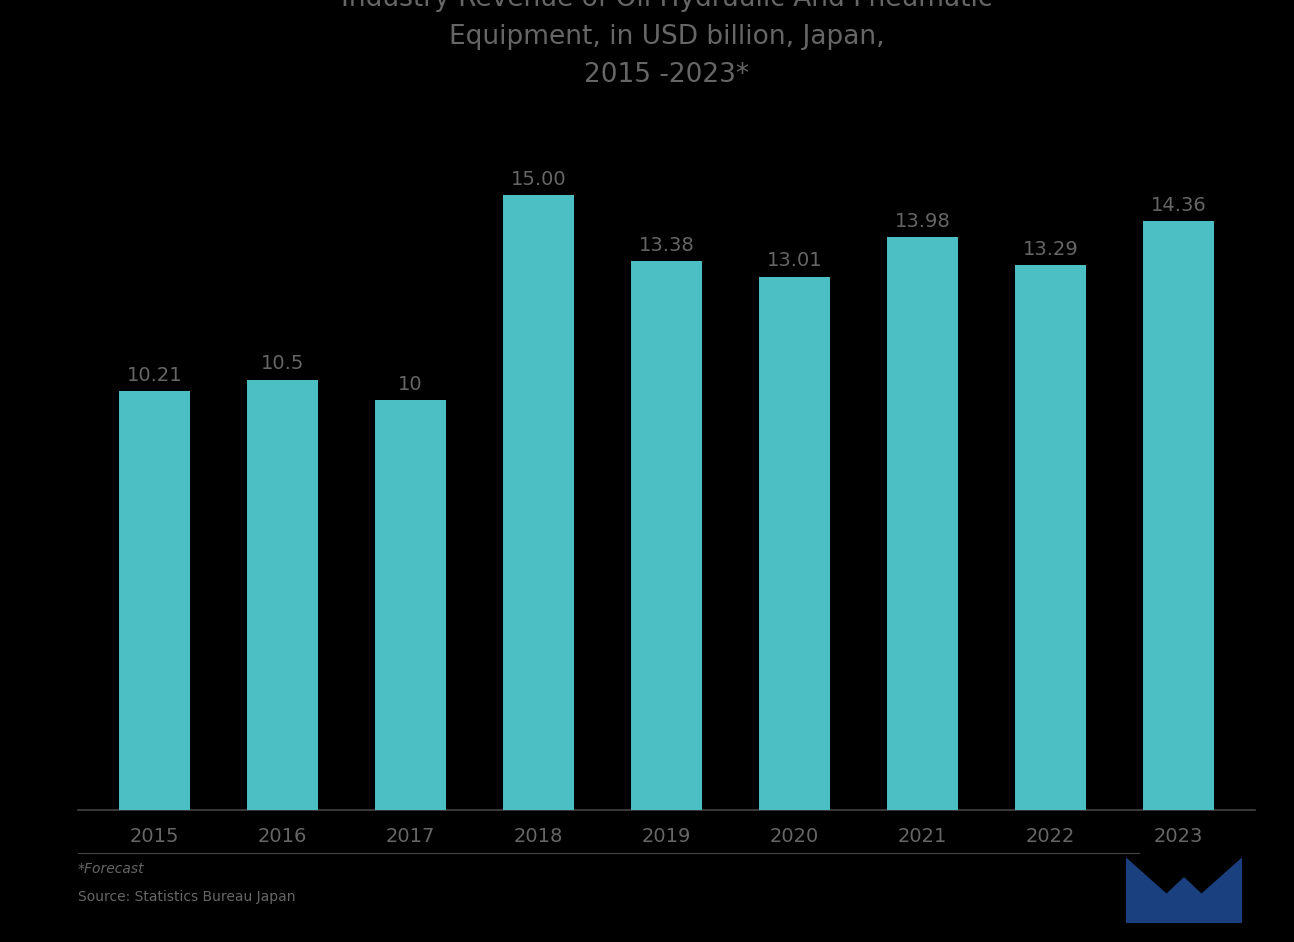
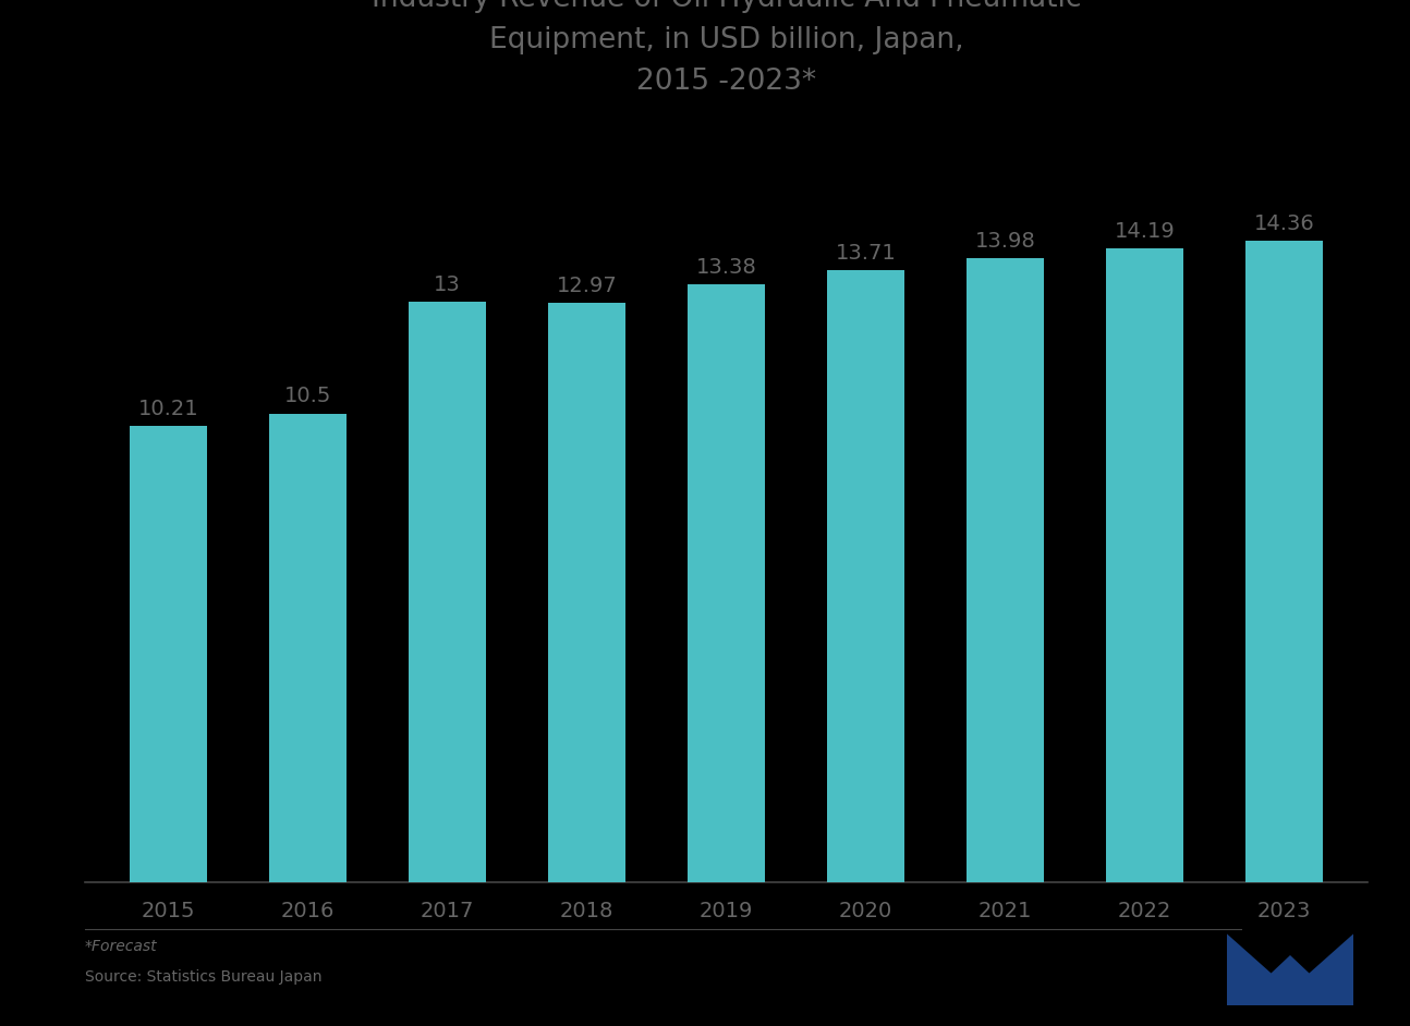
2017: 10 -> 13
2018: 15.00 -> 12.97
2020: 13.01 -> 13.71
2022: 13.29 -> 14.19
